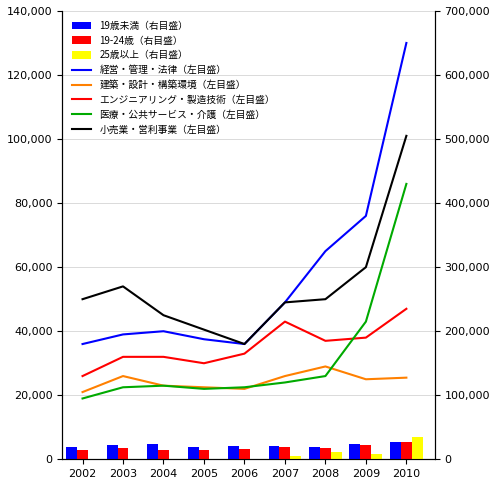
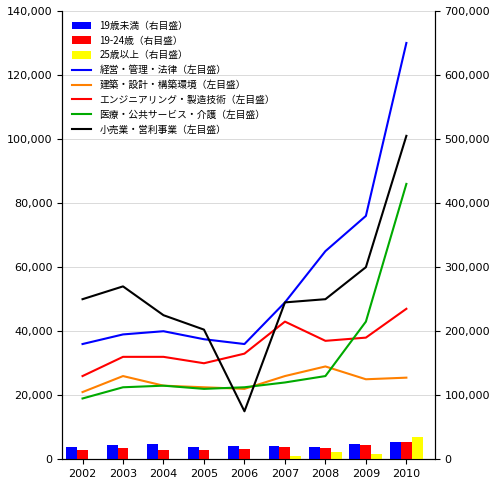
小売業・営利事業（左目盛）/2006: 36,000 -> 15,000
